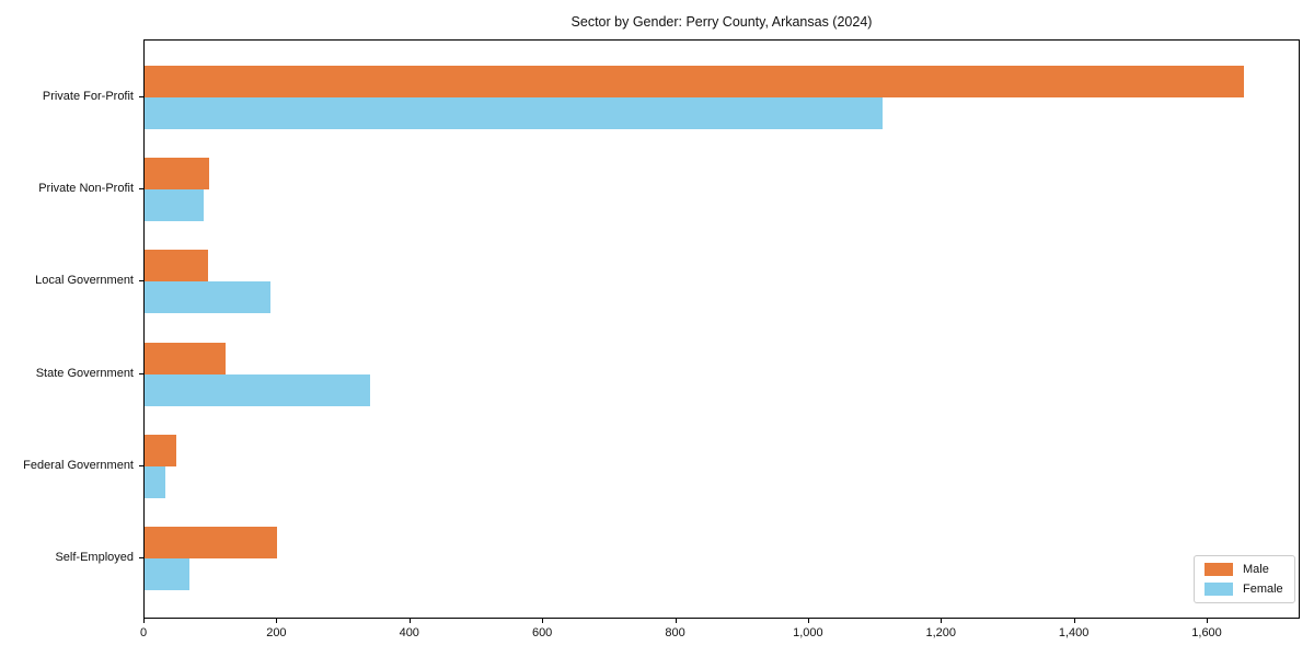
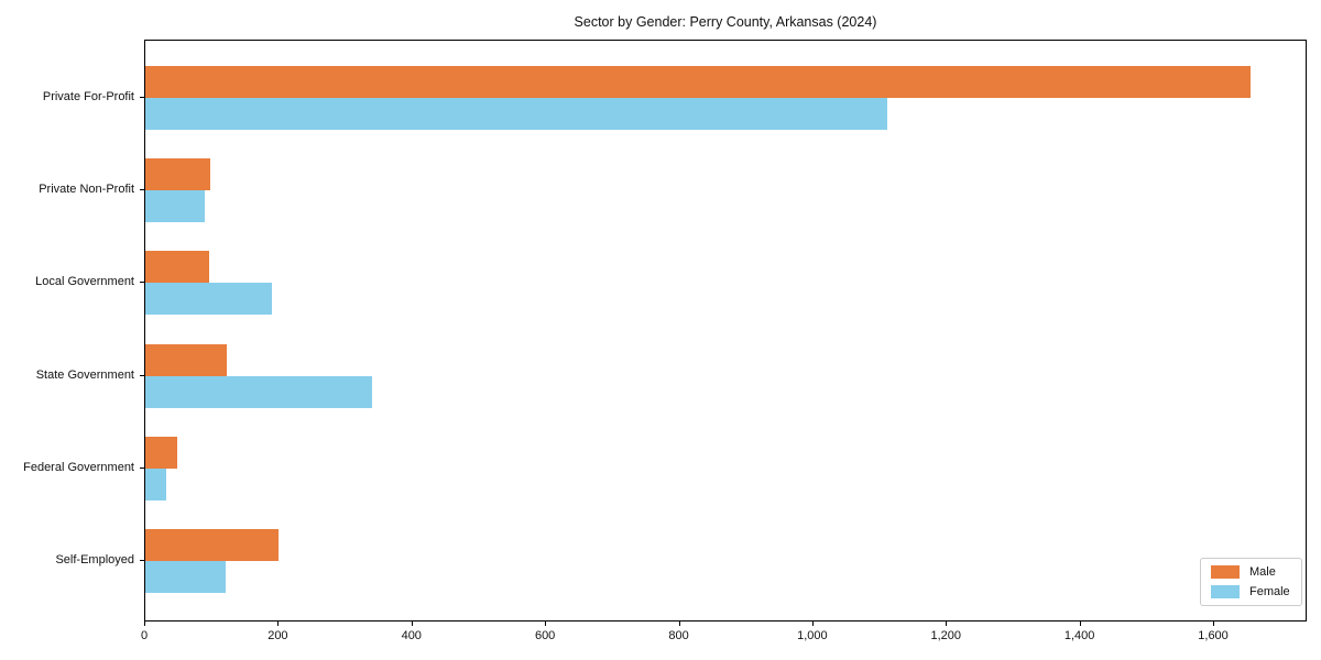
Female/Self-Employed: 70 -> 120
